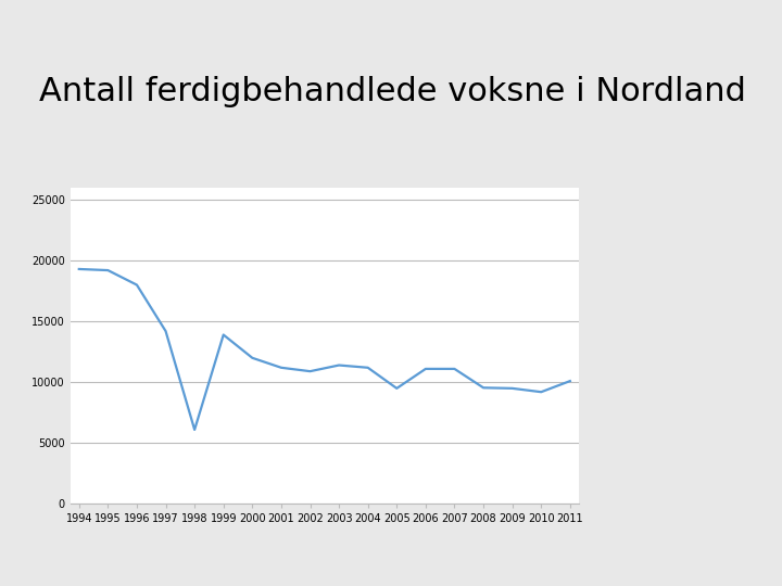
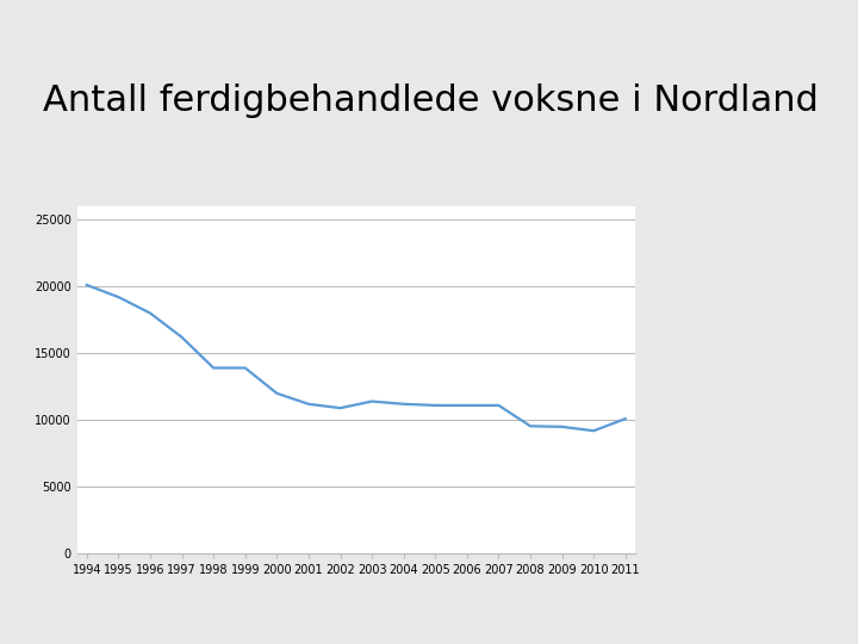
1994: 19300 -> 20100
1997: 14200 -> 16200
1998: 6100 -> 13900
2005: 9500 -> 11100
